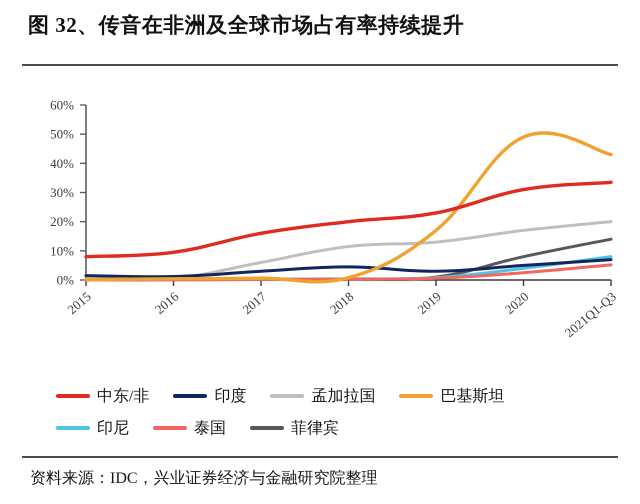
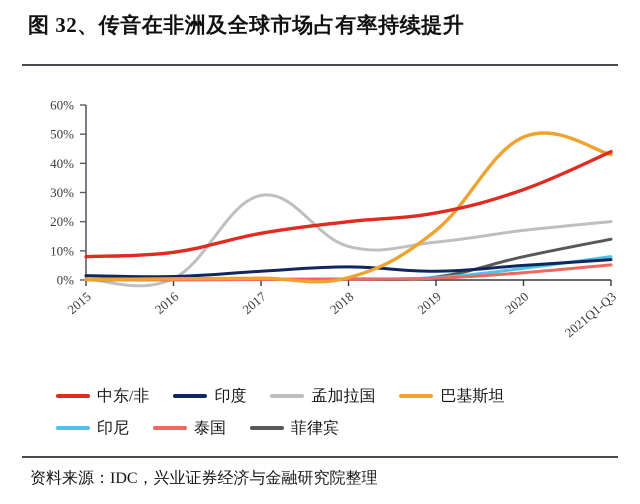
孟加拉国/2017: 6% -> 29%
中东/非/2021Q1-Q3: 34% -> 44%
